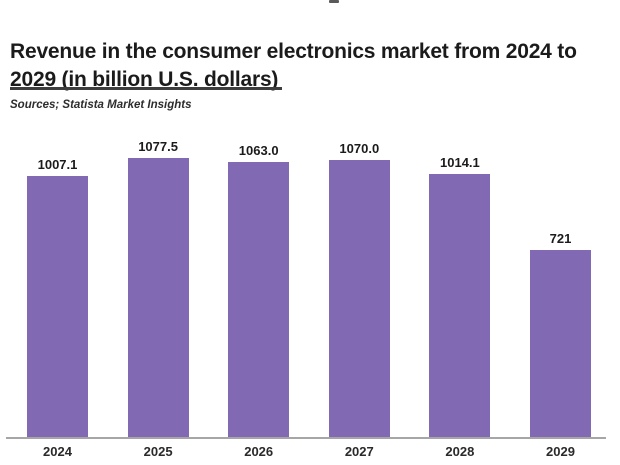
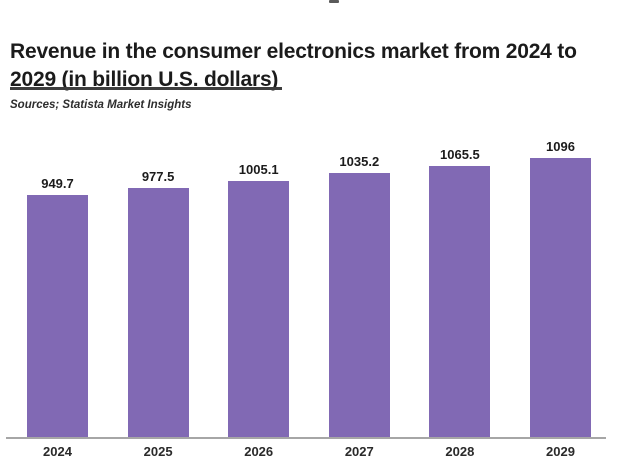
2024: 1007.1 -> 949.7
2025: 1077.5 -> 977.5
2026: 1063.0 -> 1005.1
2027: 1070.0 -> 1035.2
2028: 1014.1 -> 1065.5
2029: 721 -> 1096
